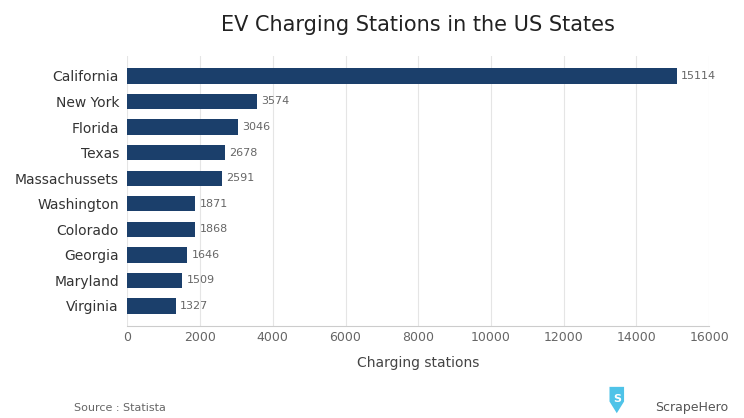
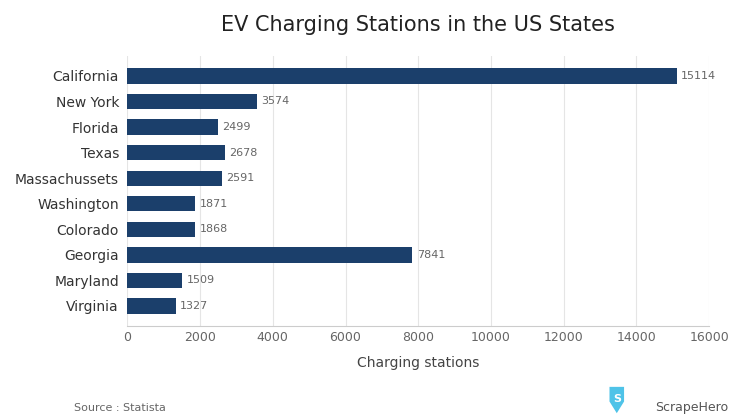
Florida: 3046 -> 2499
Georgia: 1646 -> 7841
